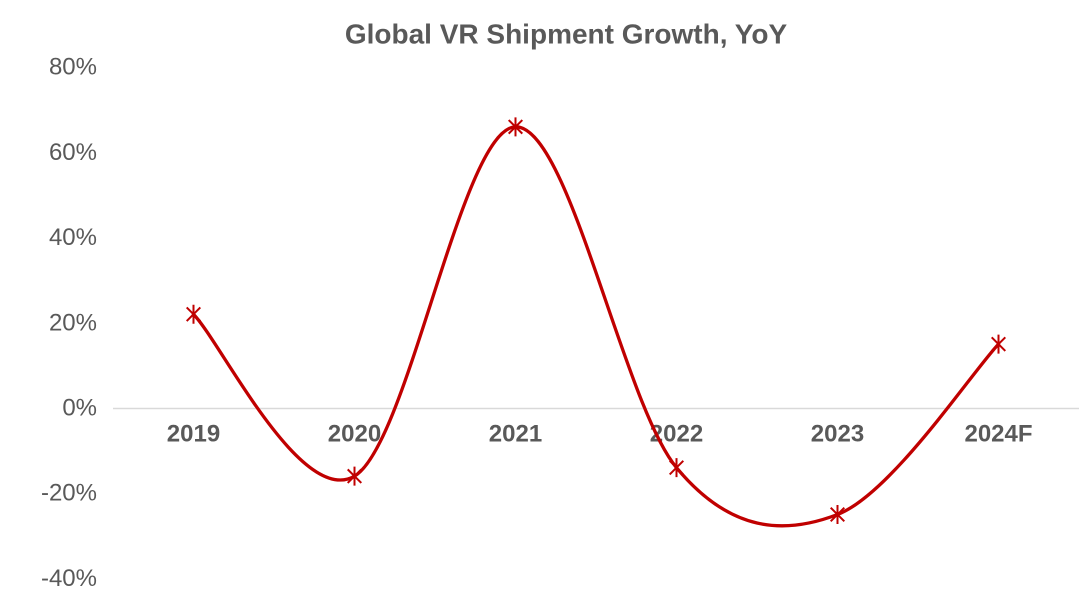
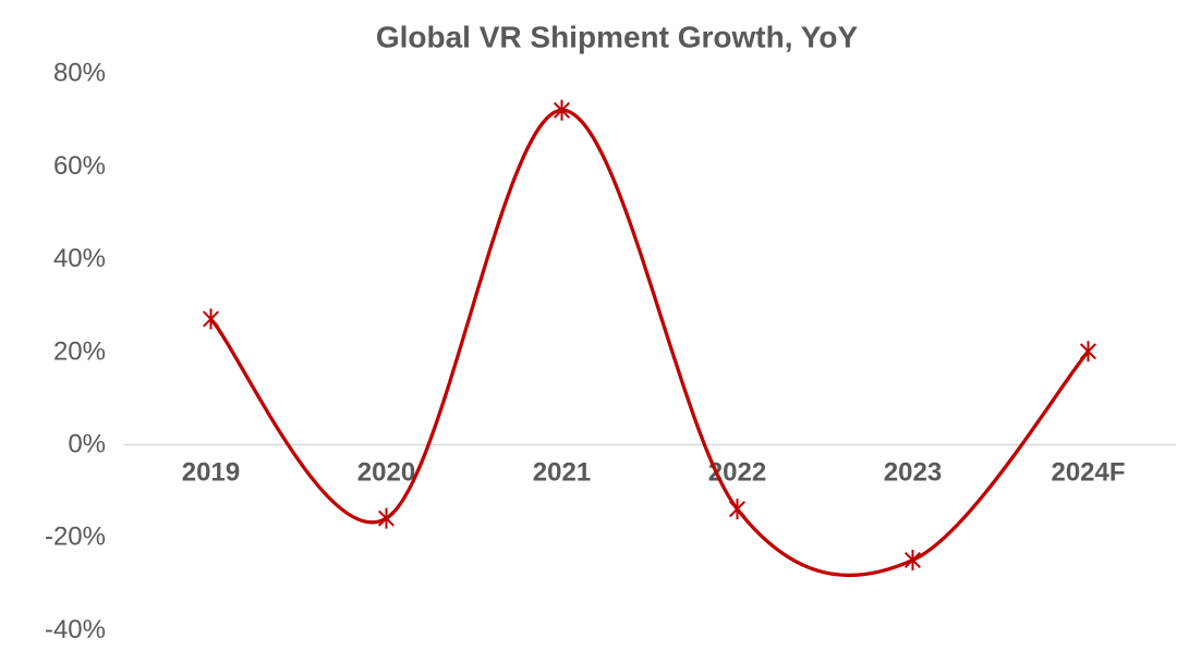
2019: 22% -> 27%
2021: 66% -> 72%
2024F: 15% -> 20%
